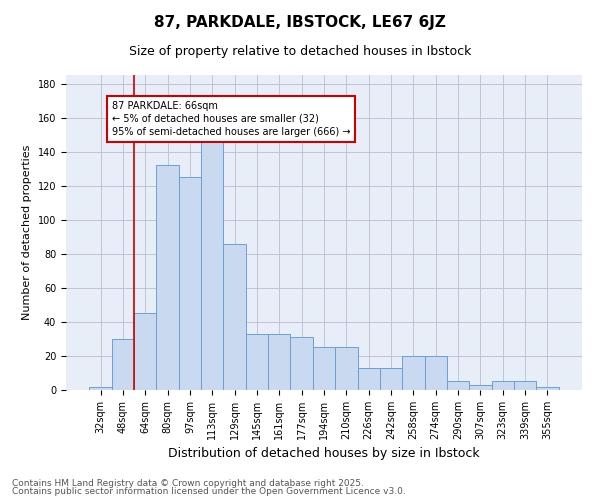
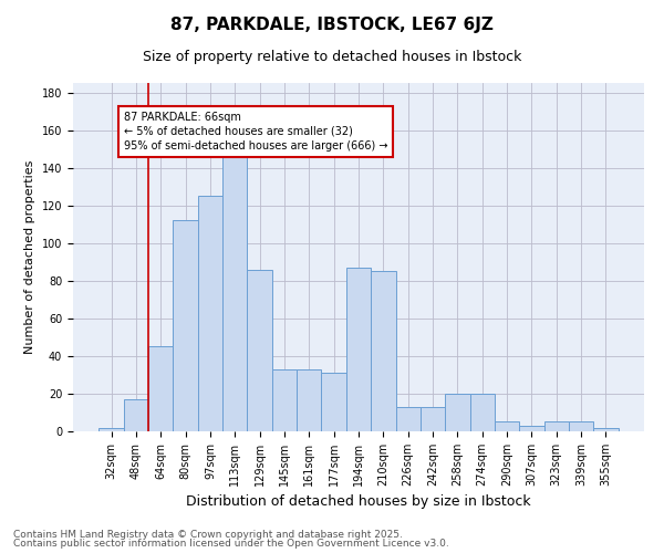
48sqm: 30 -> 17
80sqm: 132 -> 112
194sqm: 25 -> 87
210sqm: 25 -> 85
